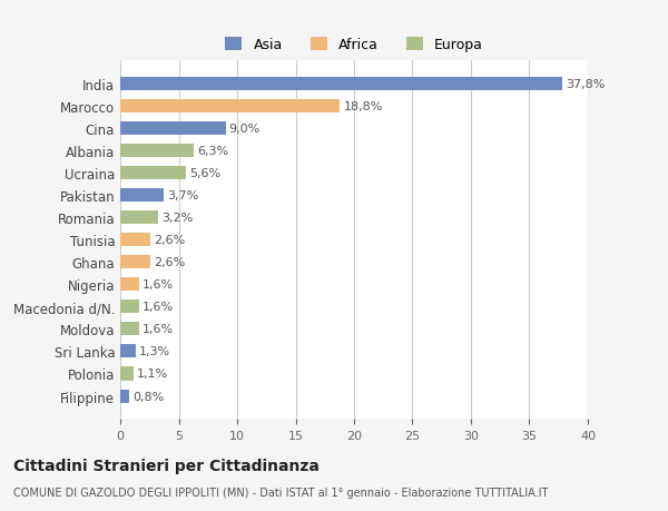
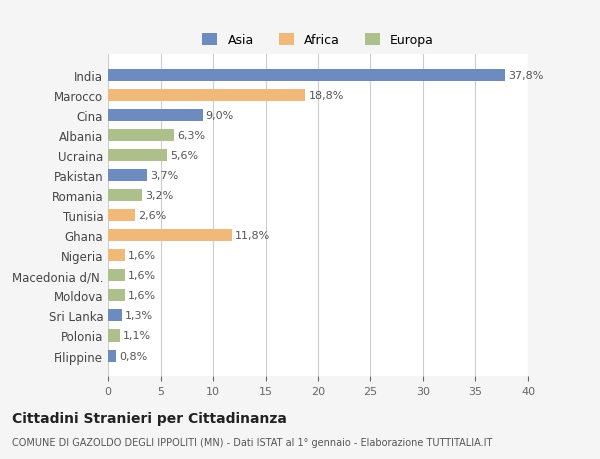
Ghana: 2,6% -> 11,8%
